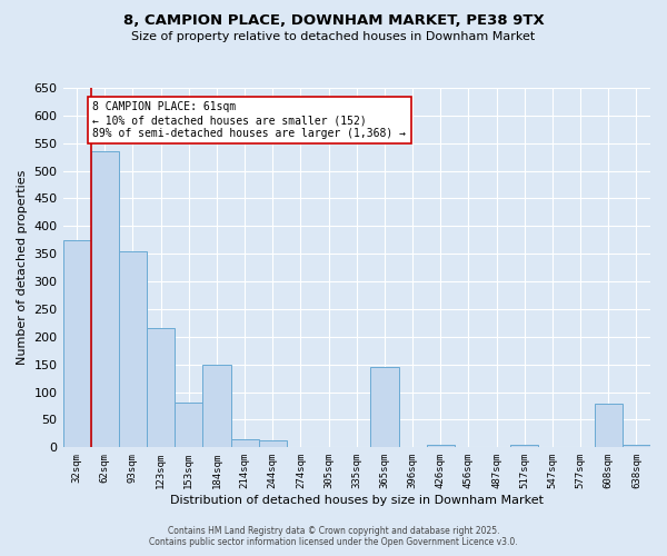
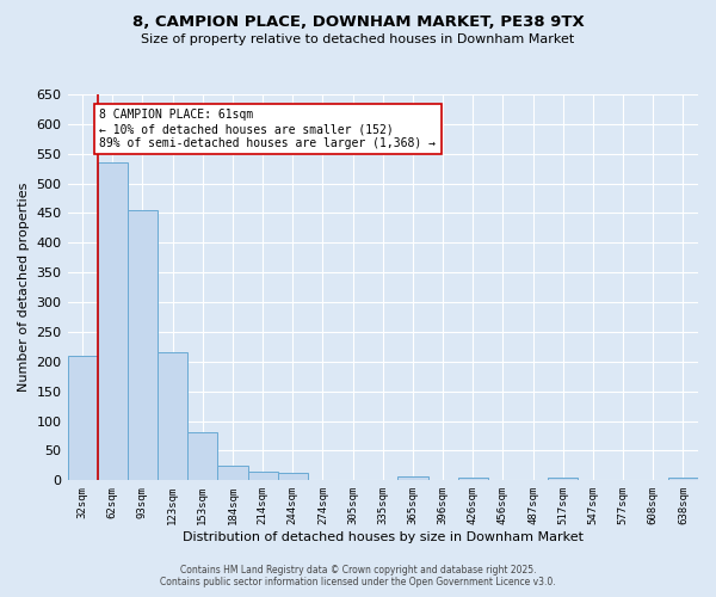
32sqm: 375 -> 210
93sqm: 355 -> 455
184sqm: 150 -> 25
365sqm: 145 -> 7
608sqm: 80 -> 1
